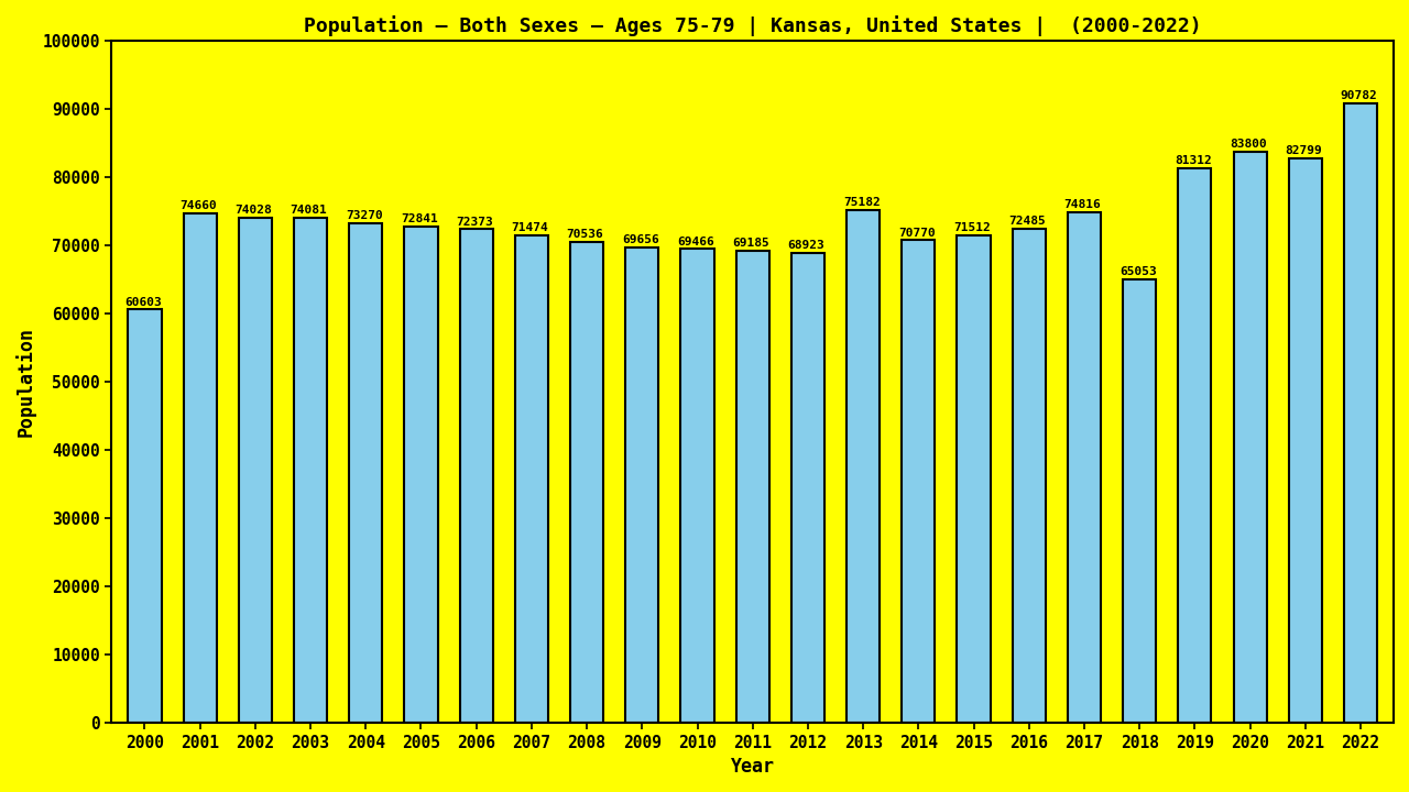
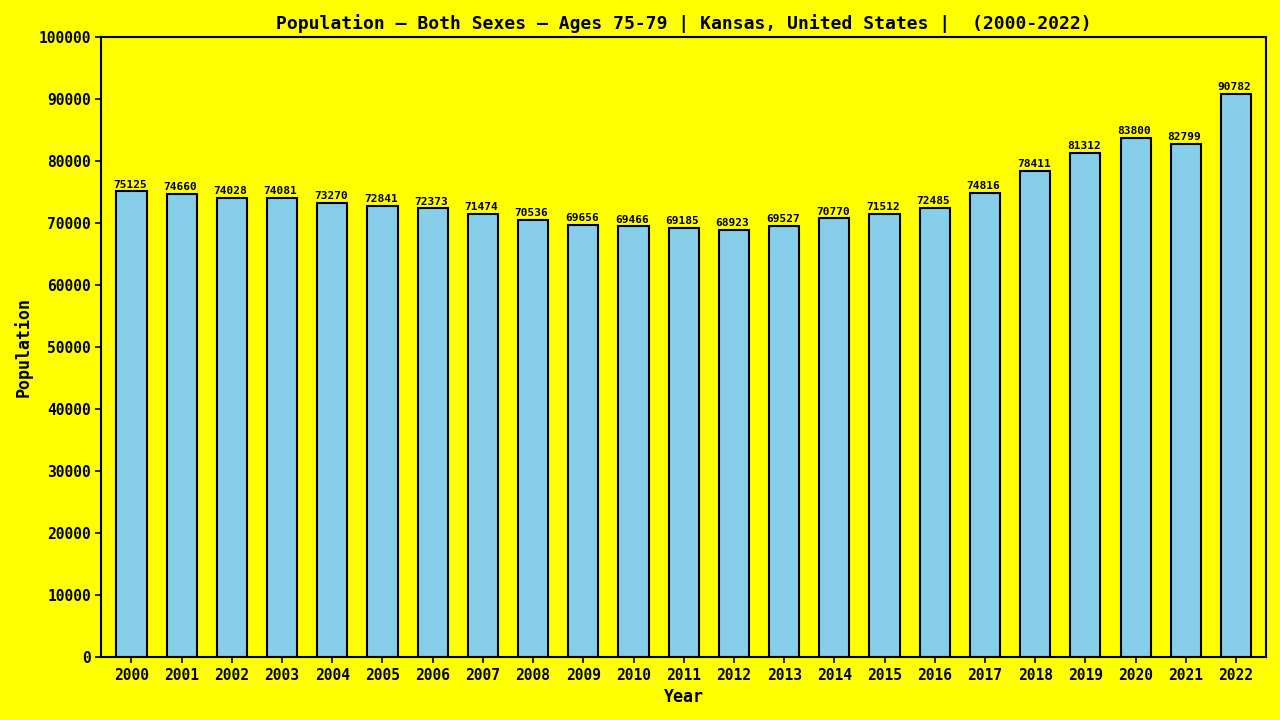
2000: 60603 -> 75125
2013: 75182 -> 69527
2018: 65053 -> 78411
